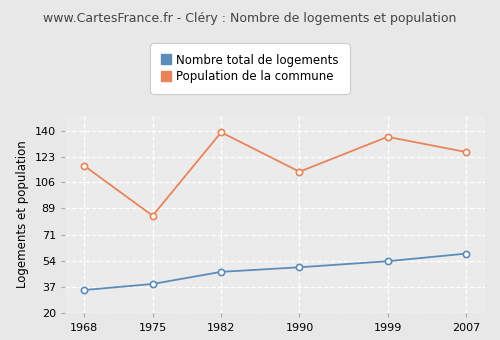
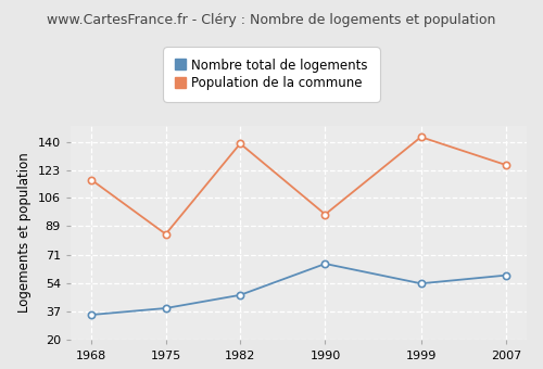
Nombre total de logements/1990: 50 -> 66
Population de la commune/1990: 113 -> 96
Population de la commune/1999: 136 -> 143
